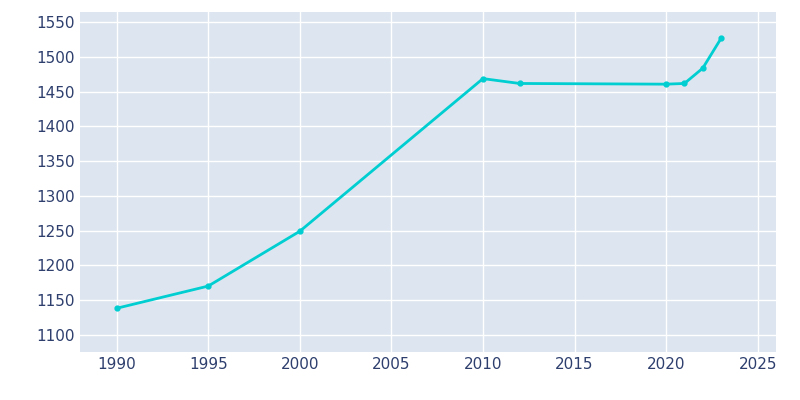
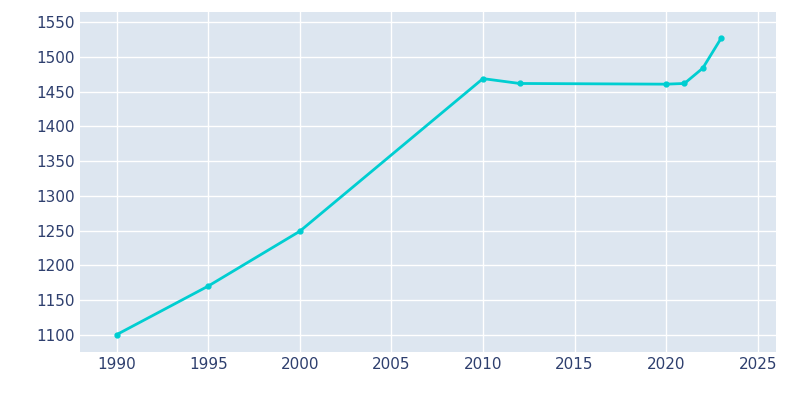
1990: 1138 -> 1100
